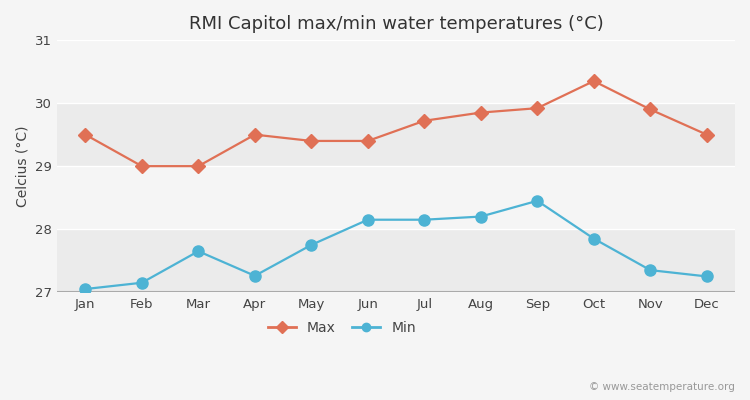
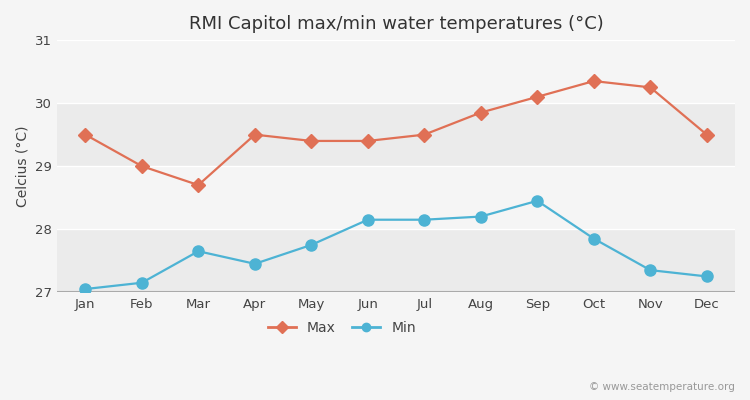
Max/Mar: 29.00 -> 28.70
Min/Apr: 27.26 -> 27.45
Max/Jul: 29.72 -> 29.50
Max/Sep: 29.92 -> 30.10
Max/Nov: 29.90 -> 30.25
